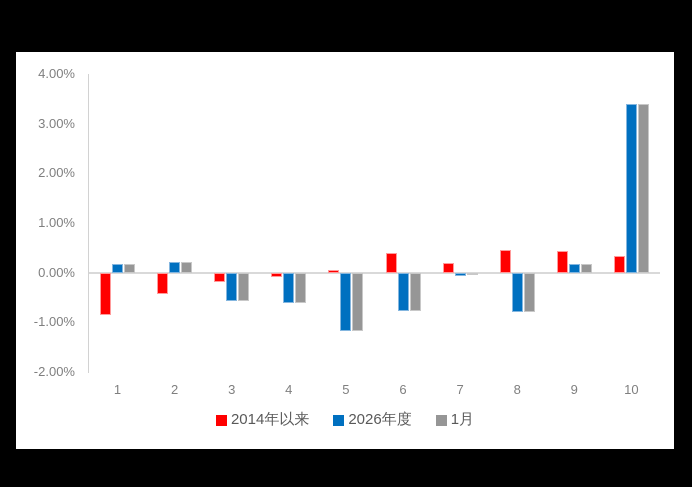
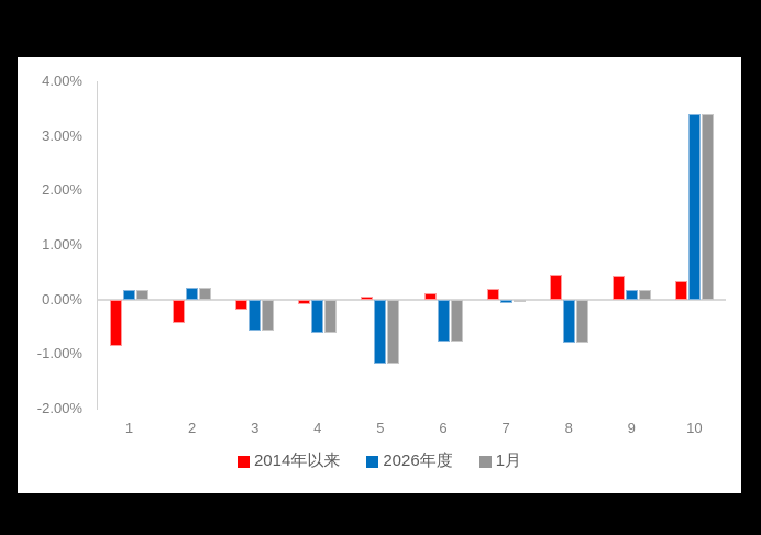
2014年以来/6: 0.4% -> 0.1%
